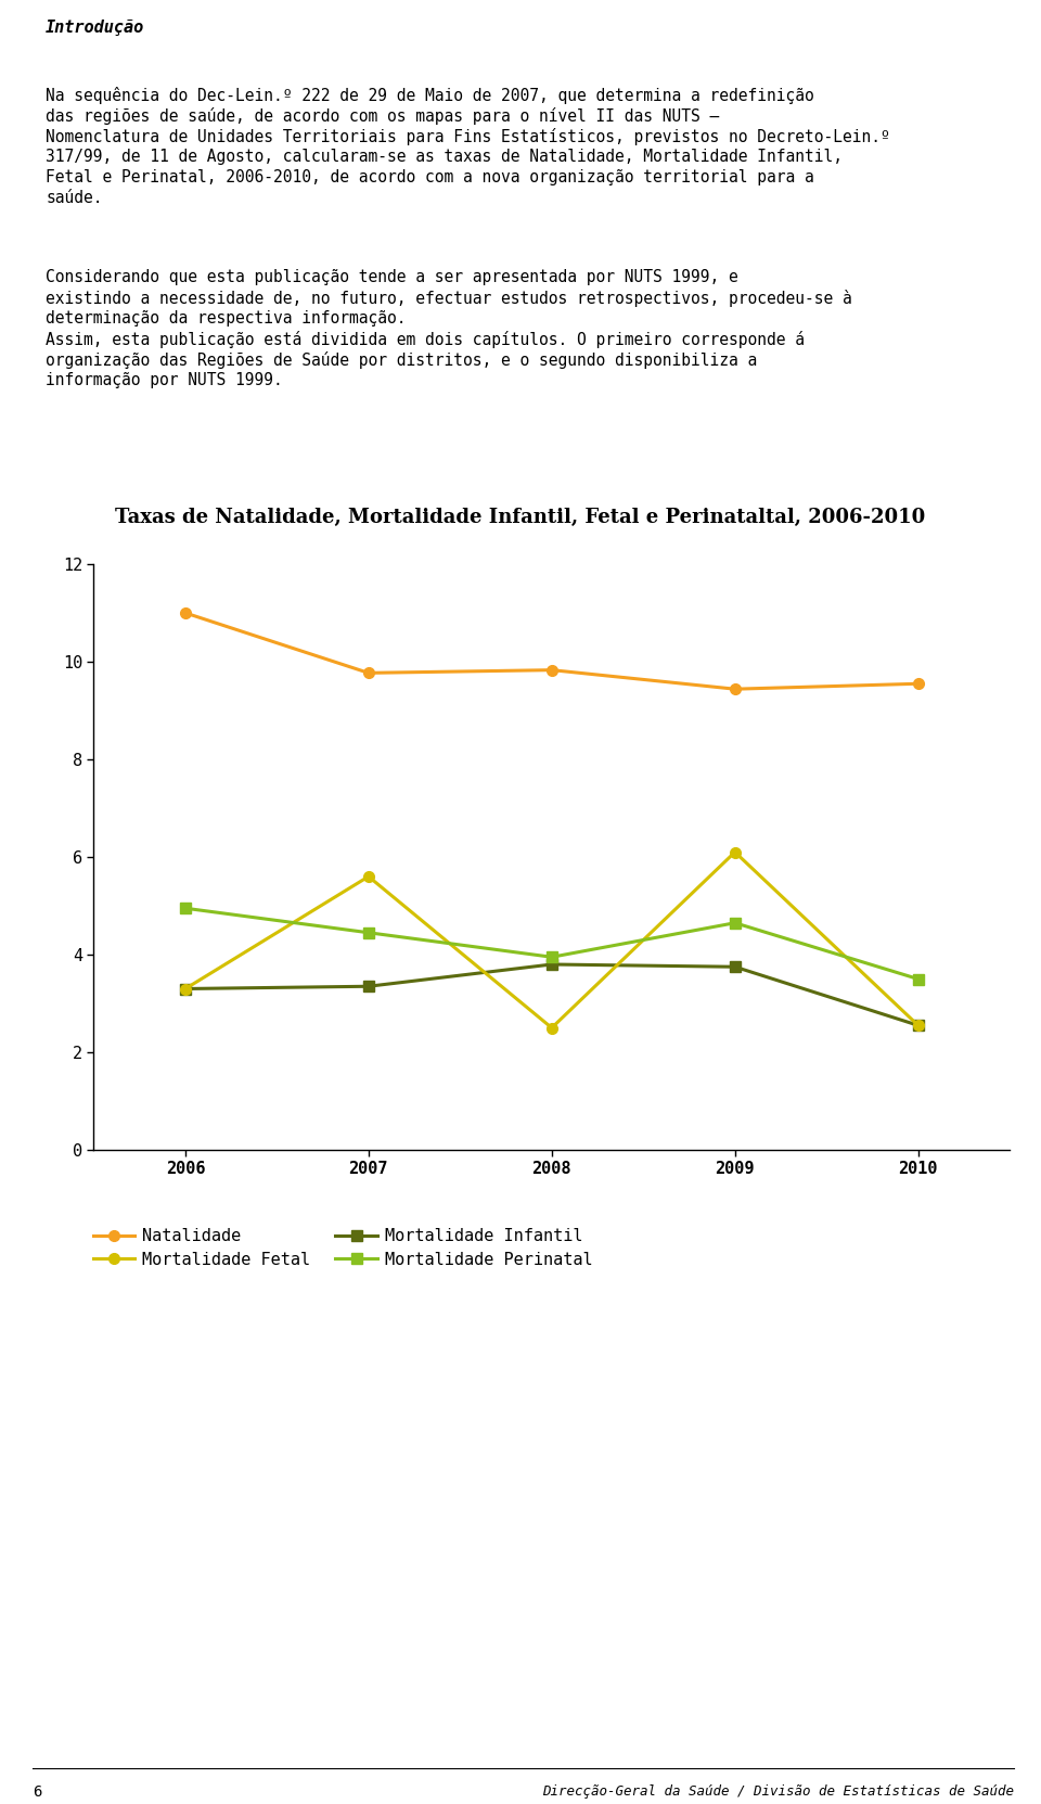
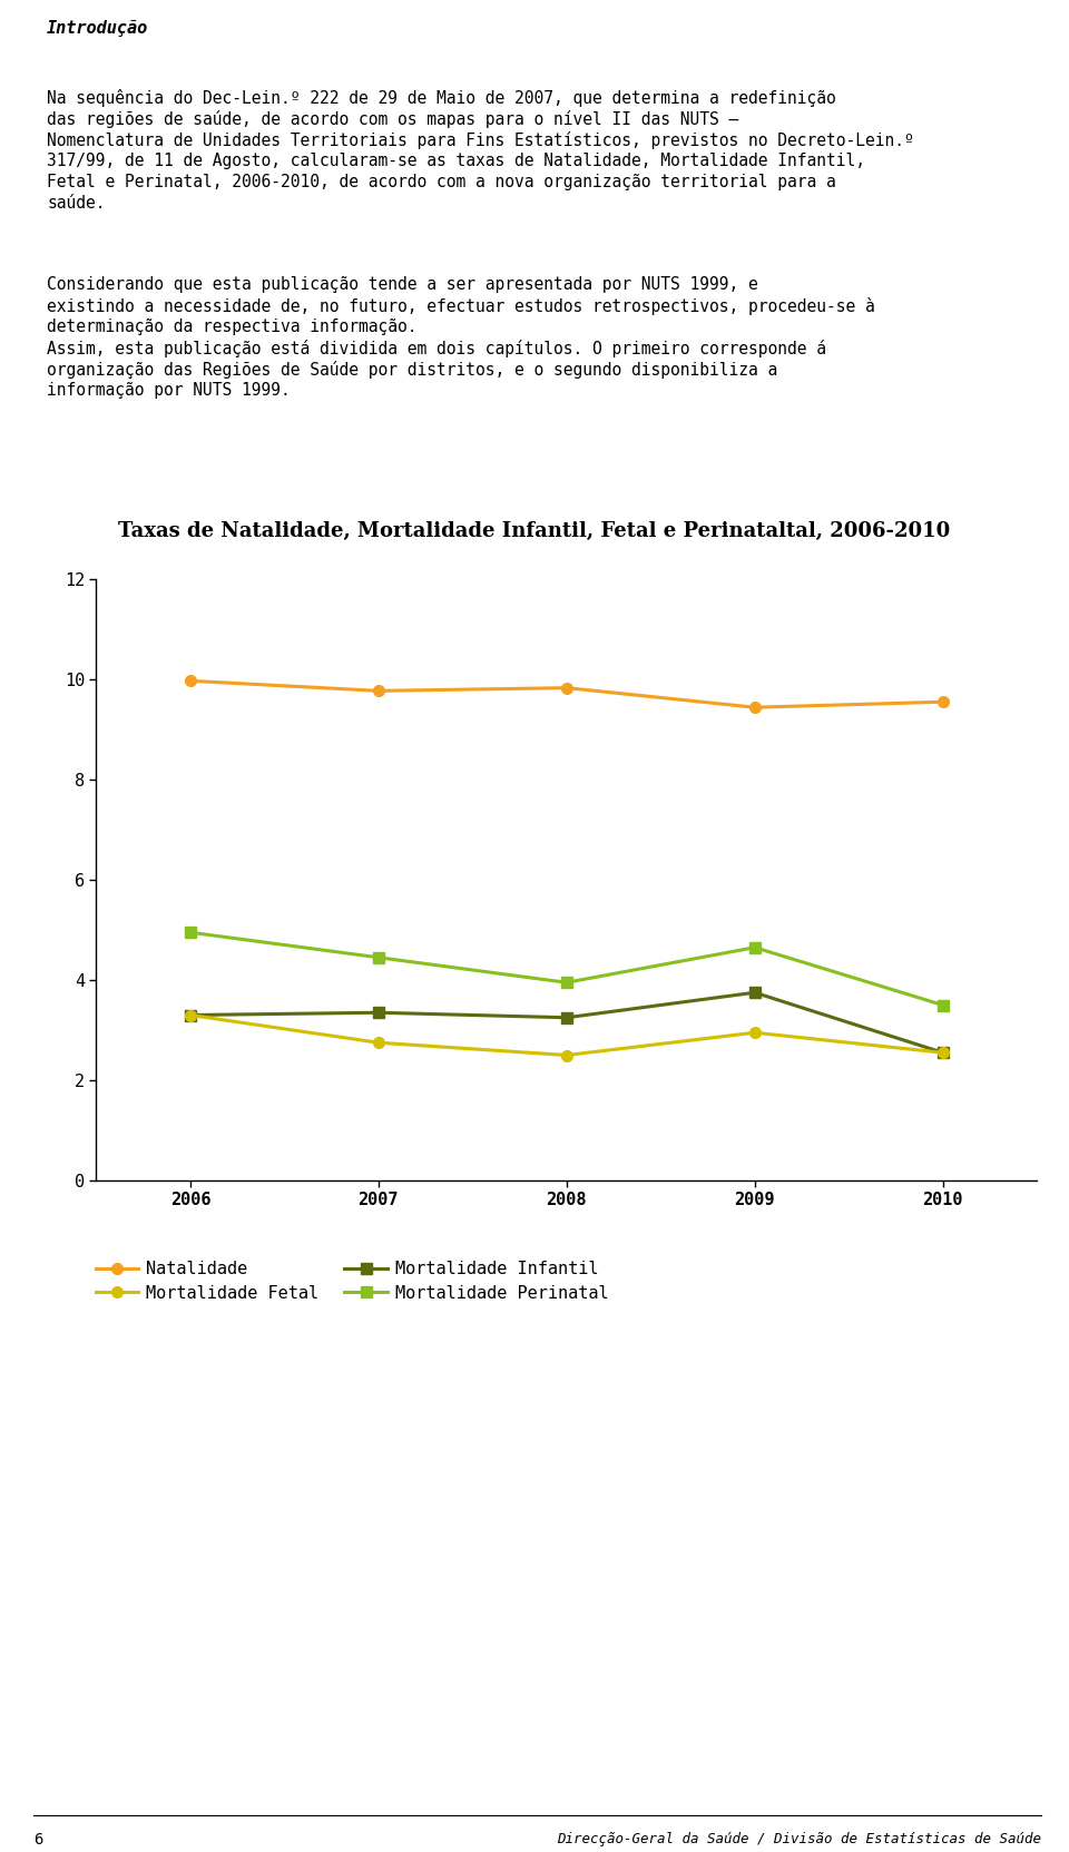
Natalidade/2006: 11.00 -> 9.97
Mortalidade Fetal/2007: 5.60 -> 2.75
Mortalidade Infantil/2008: 3.80 -> 3.25
Mortalidade Fetal/2009: 6.10 -> 2.95
